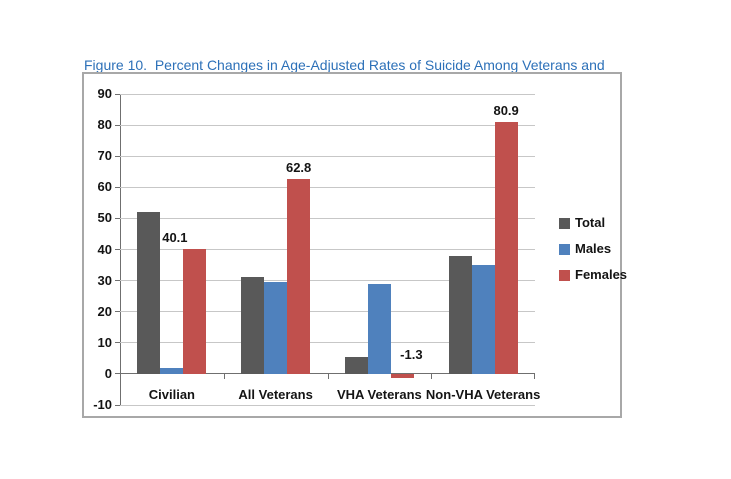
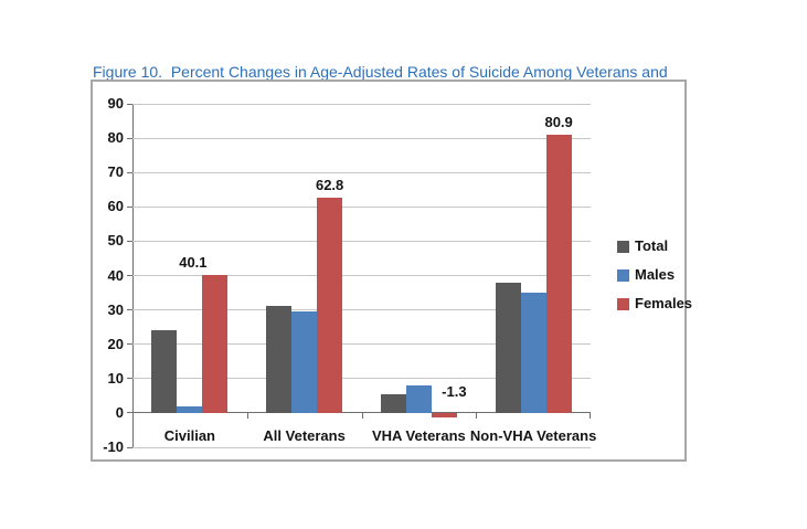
Total/Civilian: 52 -> 24
Males/VHA Veterans: 29 -> 8
